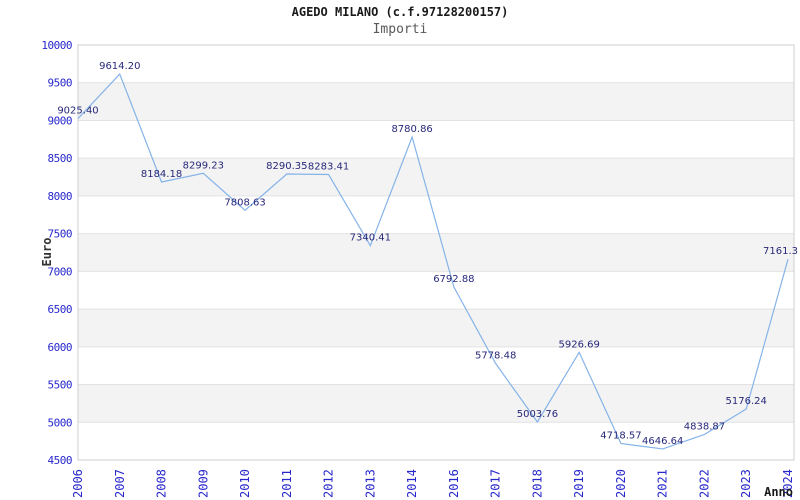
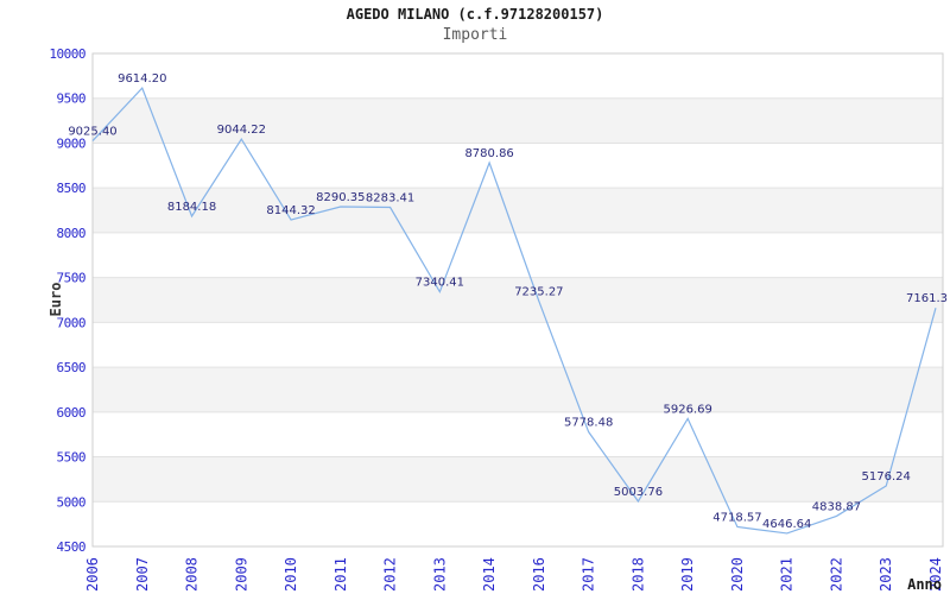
2009: 8299.23 -> 9044.22
2010: 7808.63 -> 8144.32
2016: 6792.88 -> 7235.27
